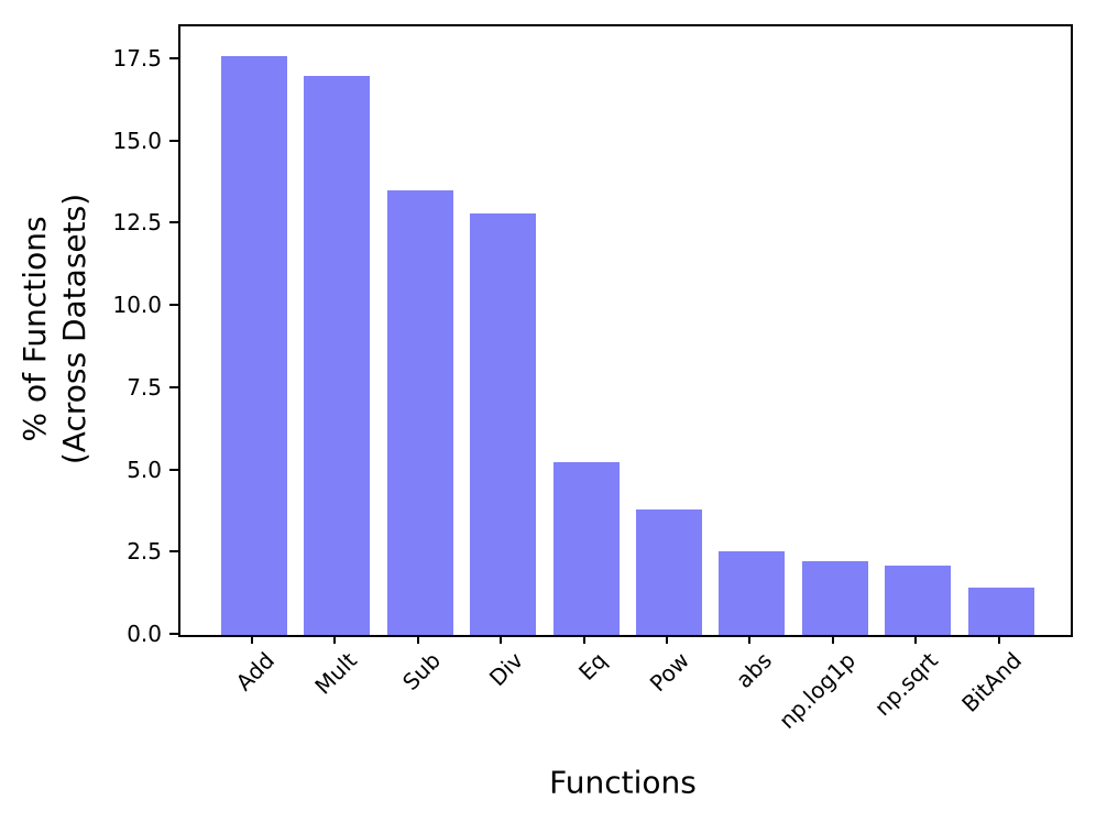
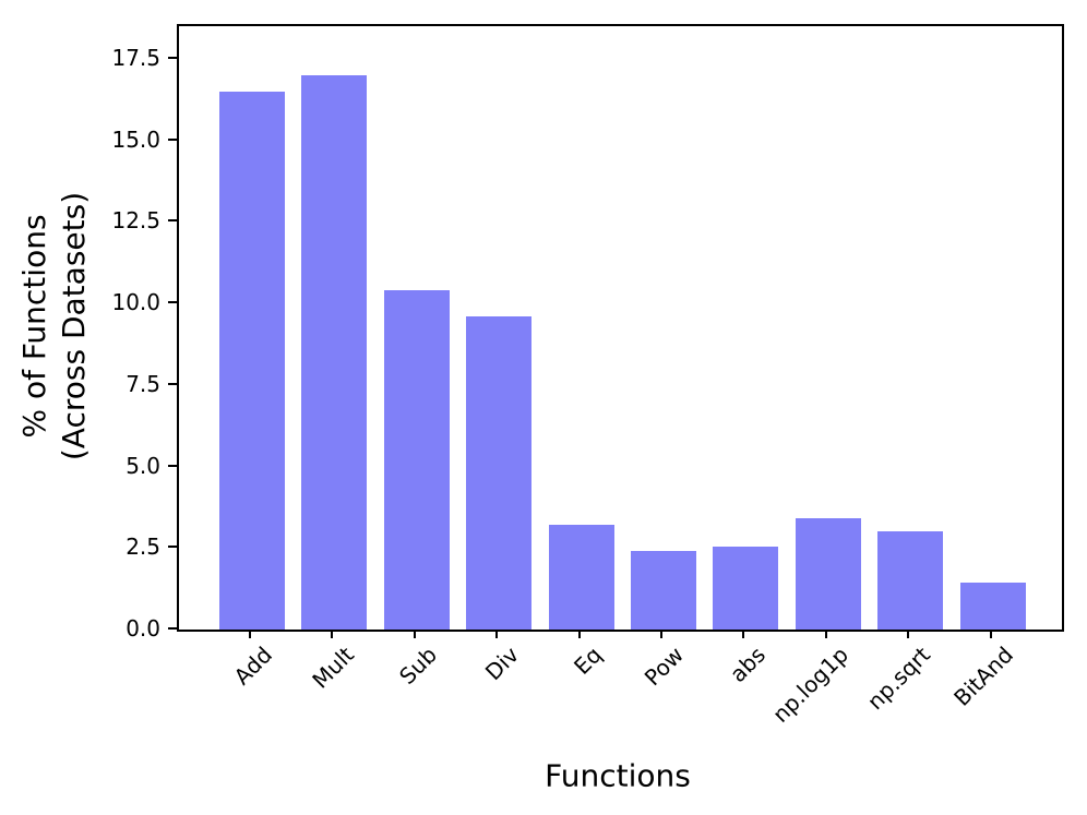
Add: 17.6 -> 16.5
Sub: 13.5 -> 10.4
Div: 12.8 -> 9.6
Eq: 5.2 -> 3.2
Pow: 3.8 -> 2.4
np.log1p: 2.2 -> 3.4
np.sqrt: 2.1 -> 3.0
